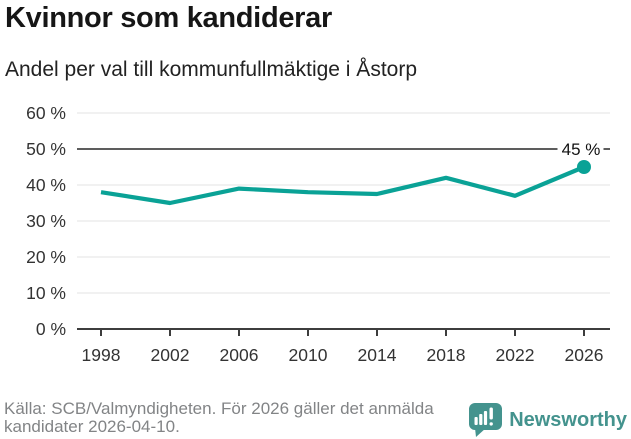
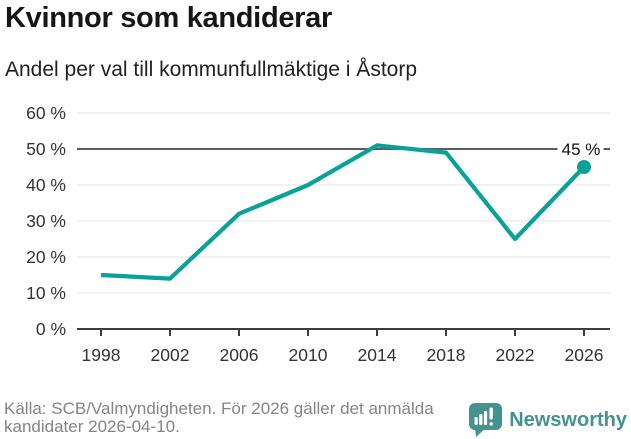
1998: 38% -> 15%
2002: 35% -> 14%
2006: 39% -> 32%
2010: 38% -> 40%
2014: 38% -> 51%
2018: 42% -> 49%
2022: 37% -> 25%
